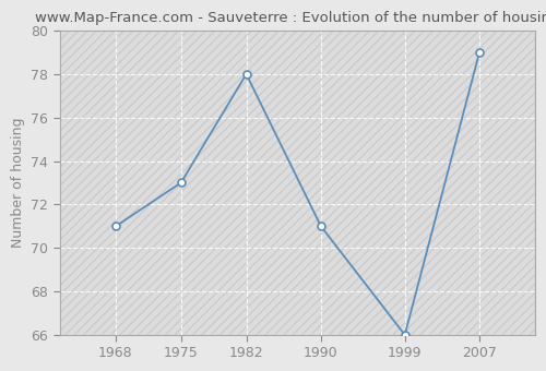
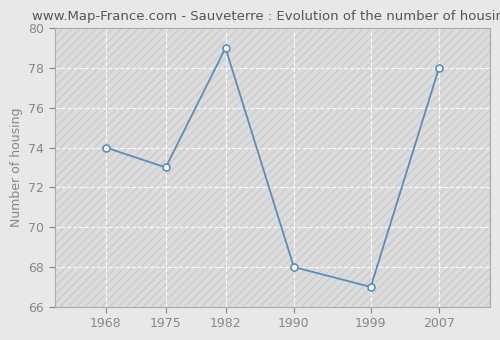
1968: 71 -> 74
1982: 78 -> 79
1990: 71 -> 68
1999: 66 -> 67
2007: 79 -> 78
